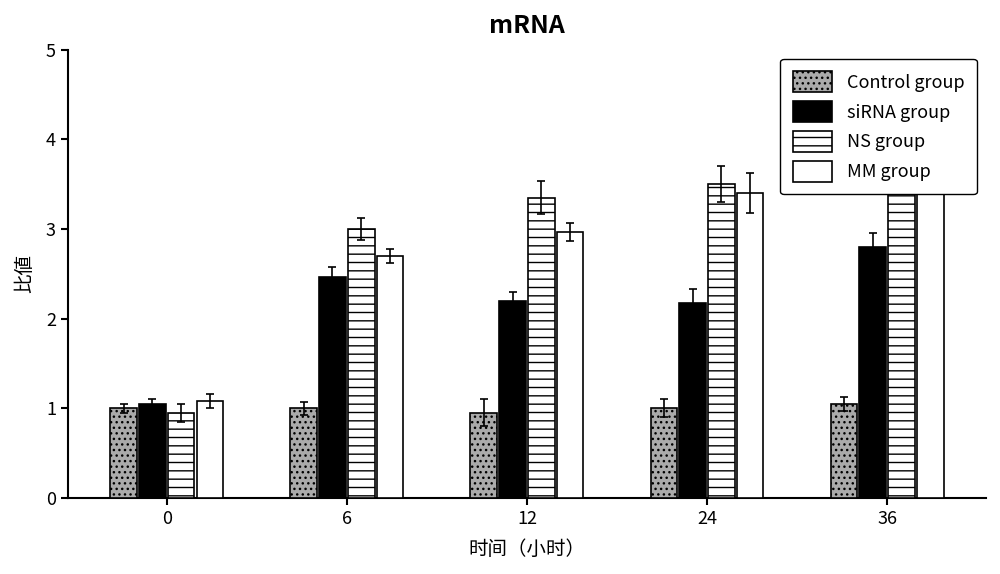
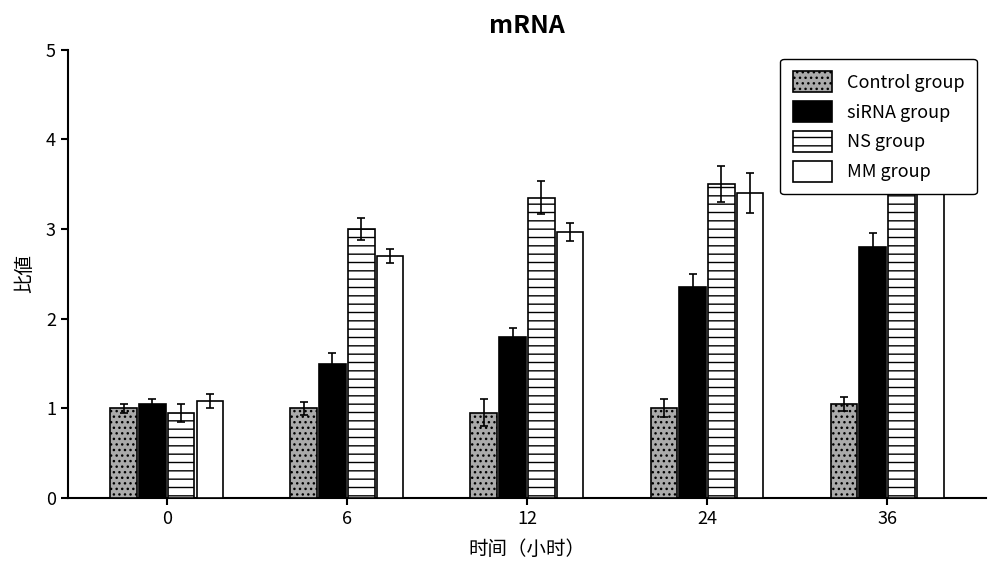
siRNA group/6: 2.46 -> 1.50
siRNA group/12: 2.20 -> 1.80
siRNA group/24: 2.18 -> 2.35
